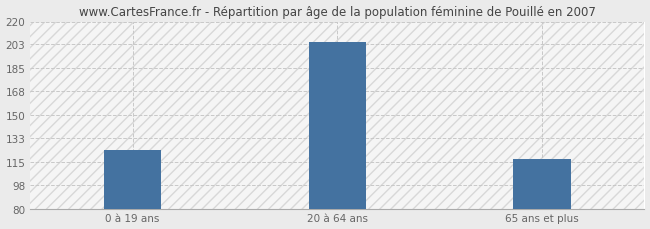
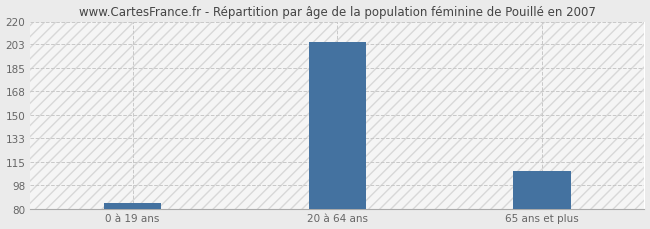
0 à 19 ans: 124 -> 84
65 ans et plus: 117 -> 108
